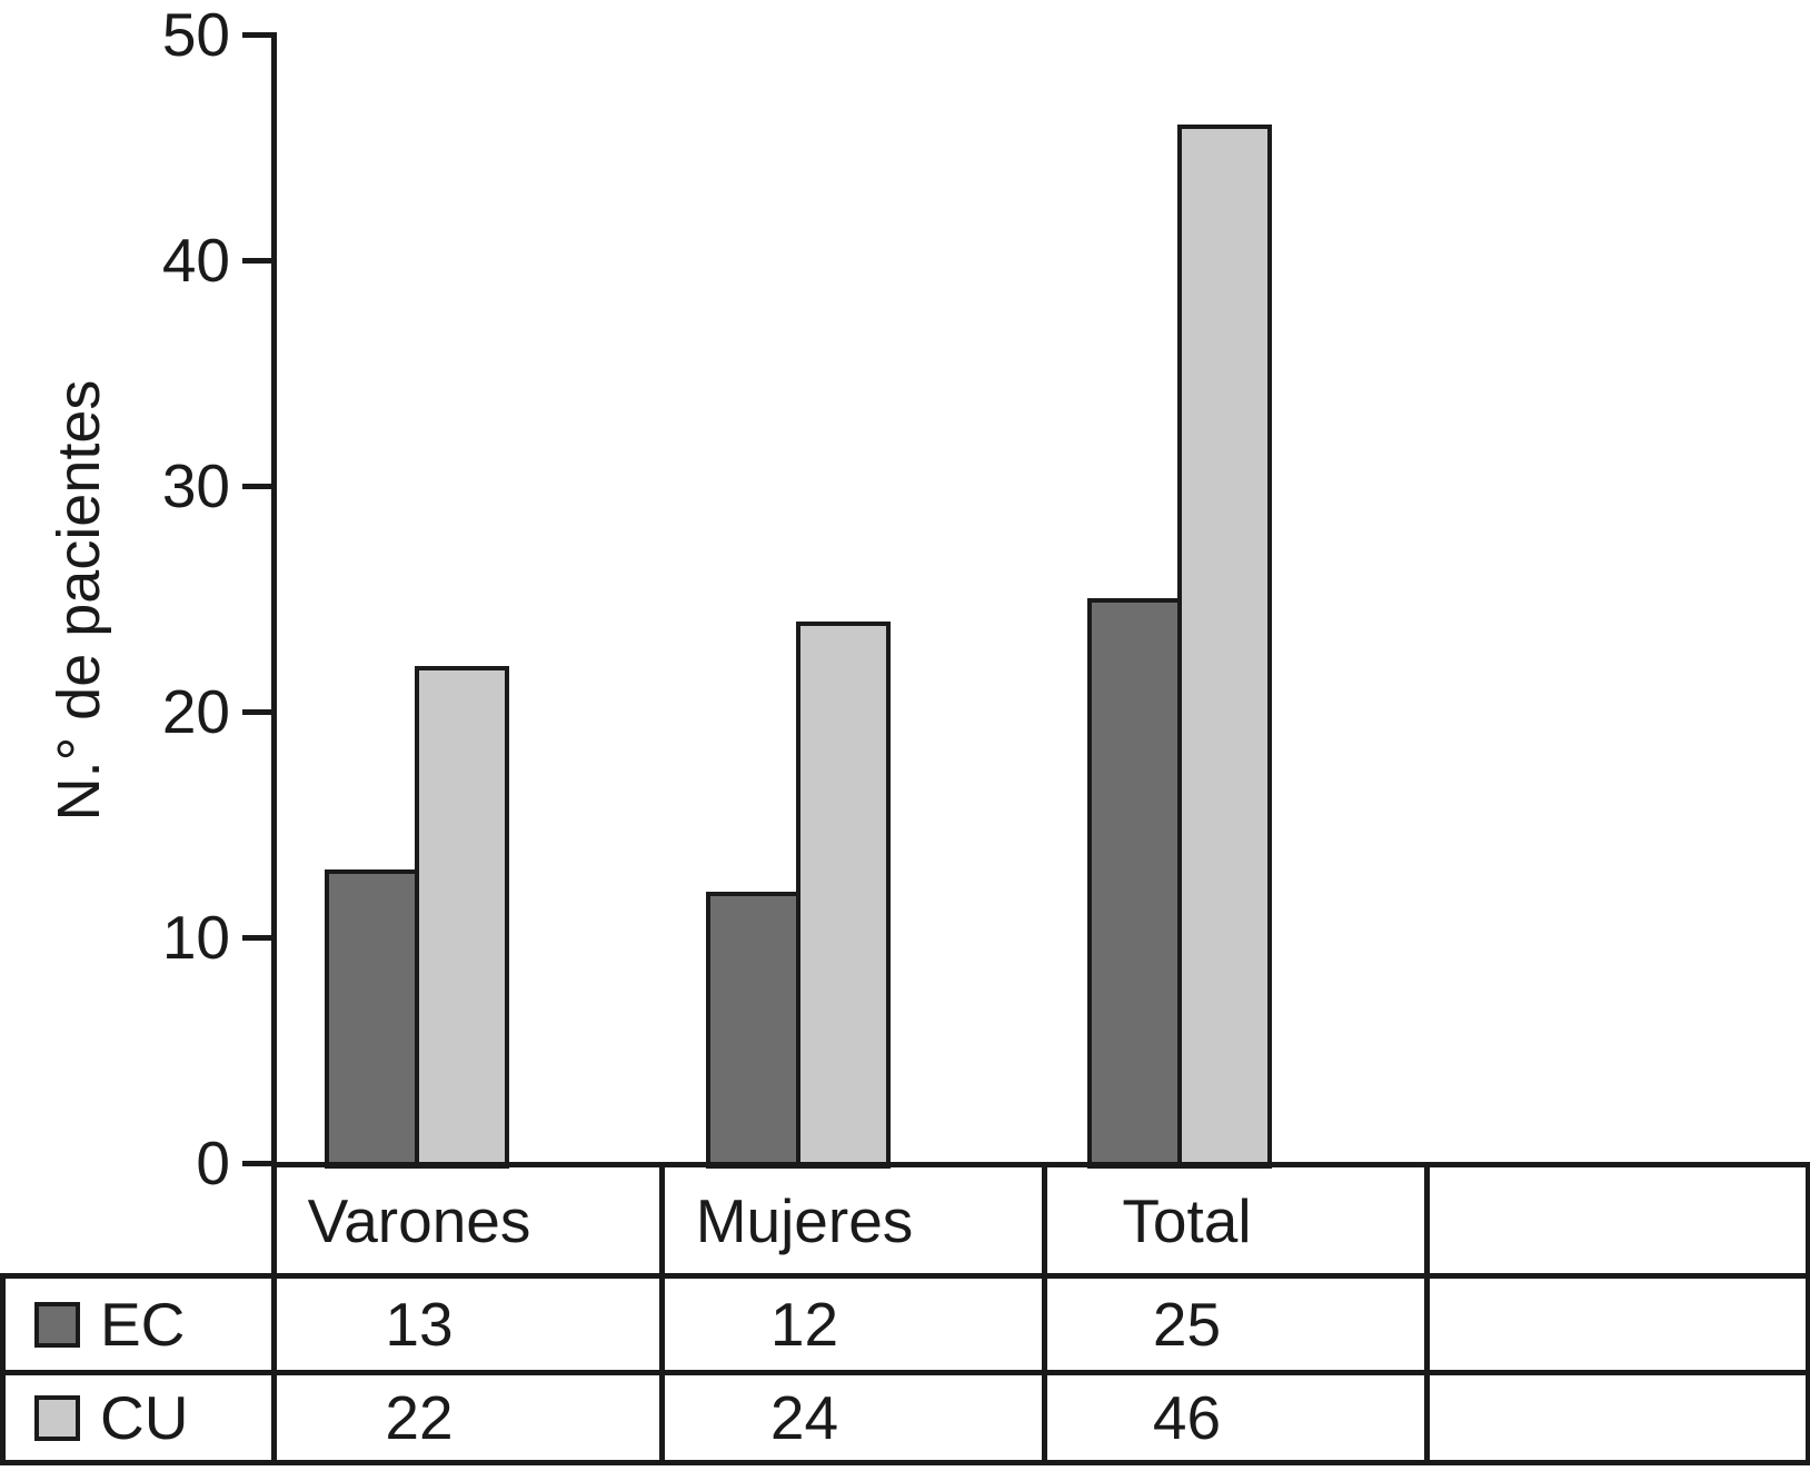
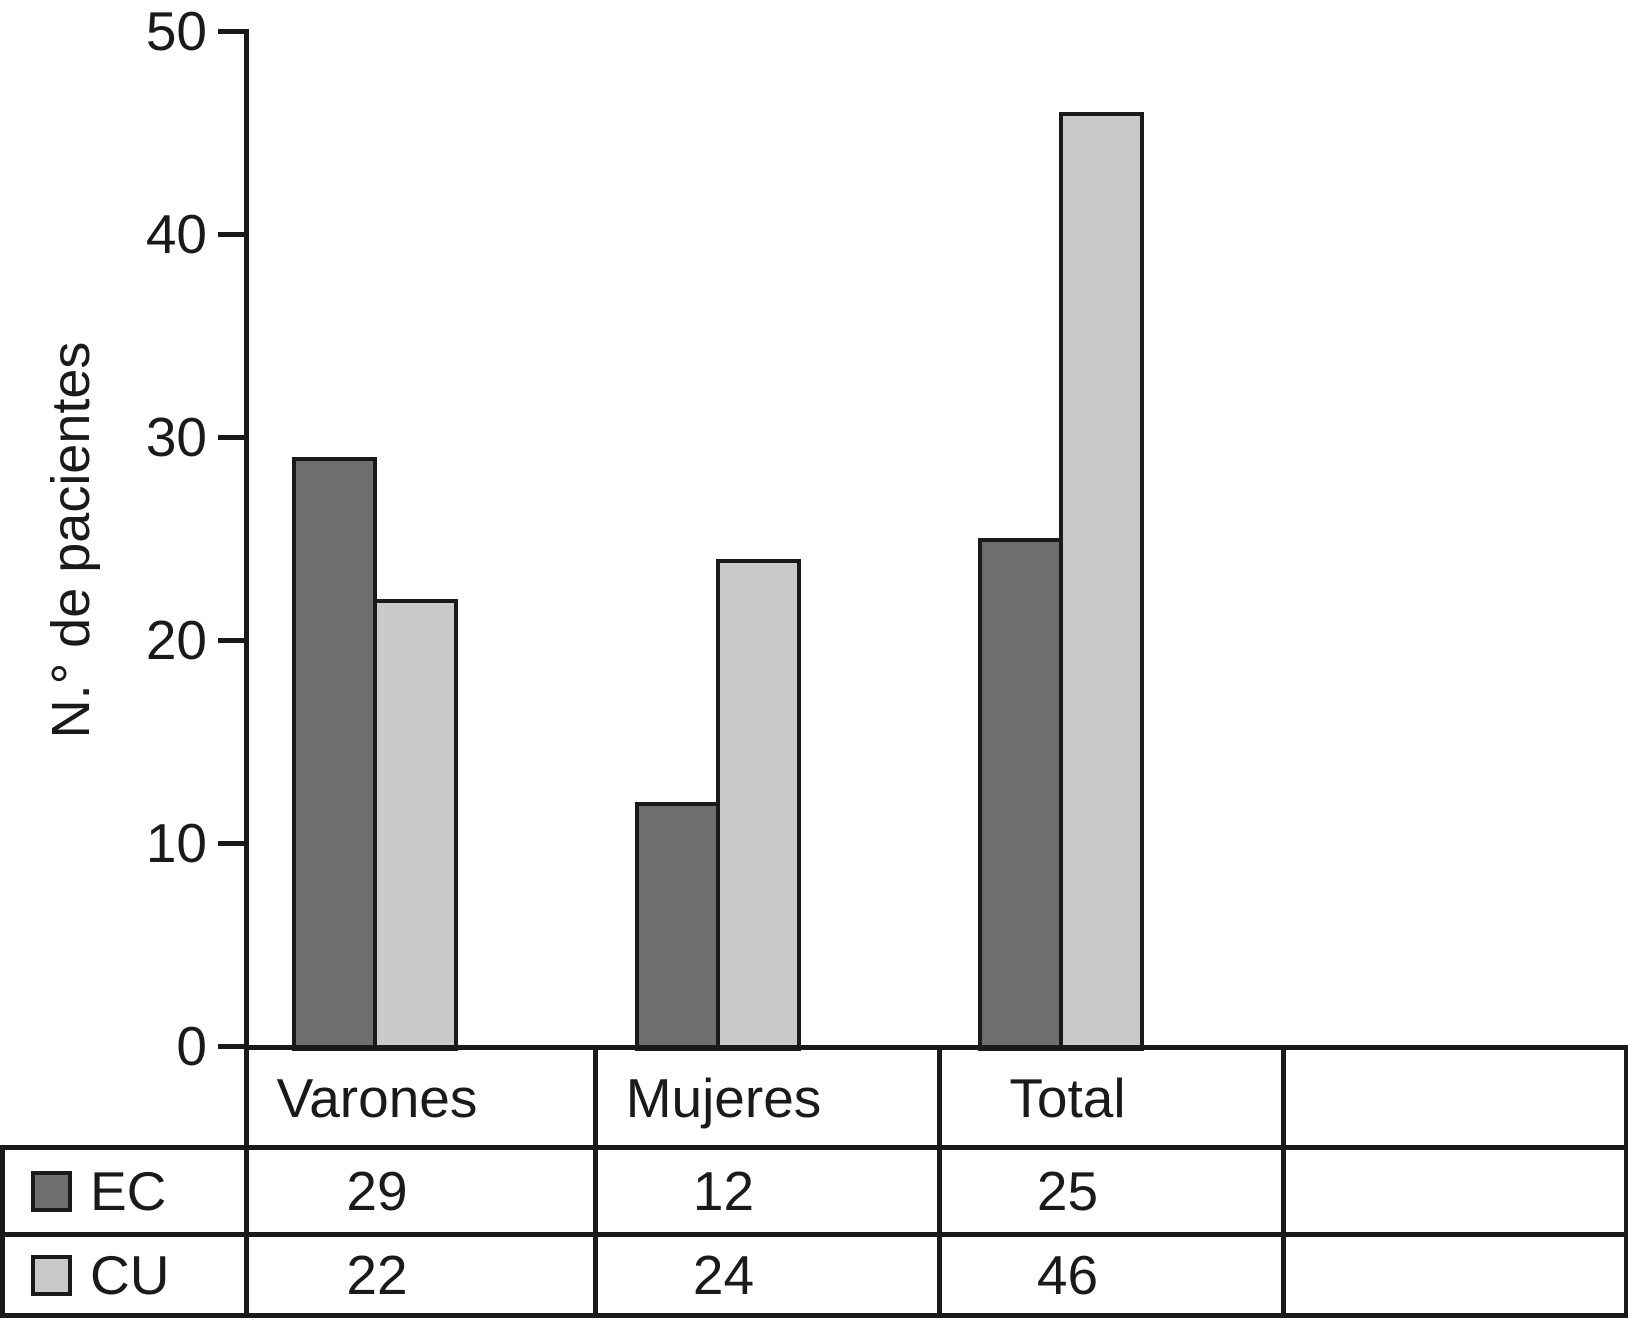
EC/Varones: 13 -> 29
